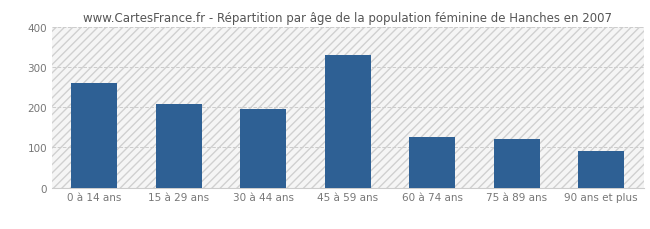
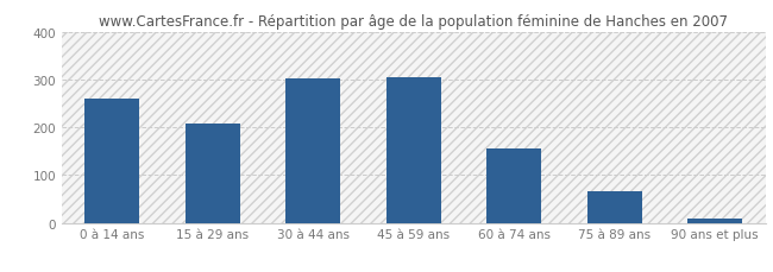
30 à 44 ans: 195 -> 303
45 à 59 ans: 330 -> 305
60 à 74 ans: 125 -> 155
75 à 89 ans: 120 -> 65
90 ans et plus: 90 -> 10
